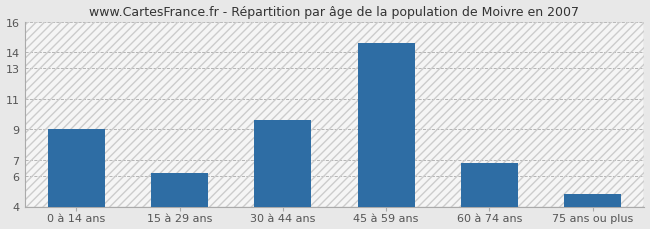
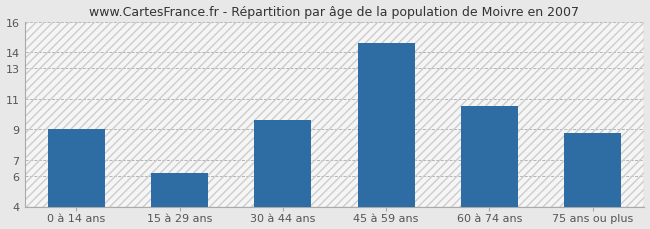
60 à 74 ans: 6.8 -> 10.5
75 ans ou plus: 4.8 -> 8.8
